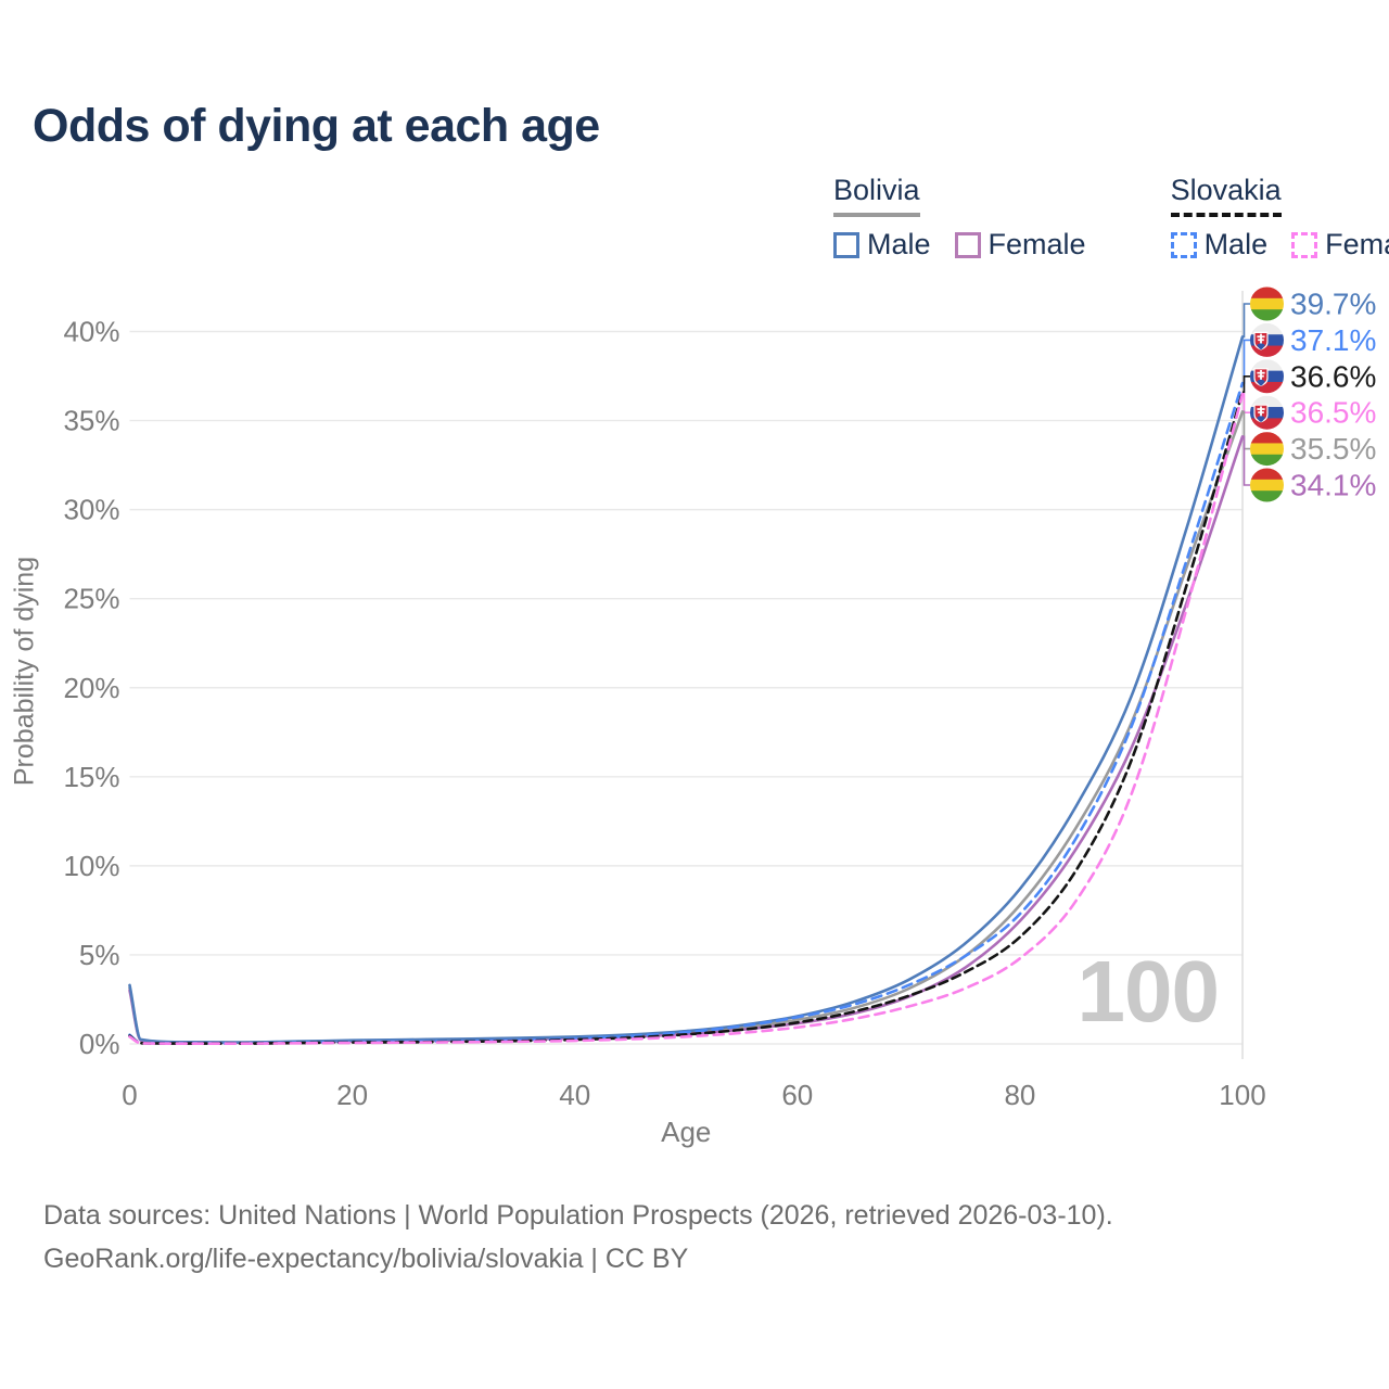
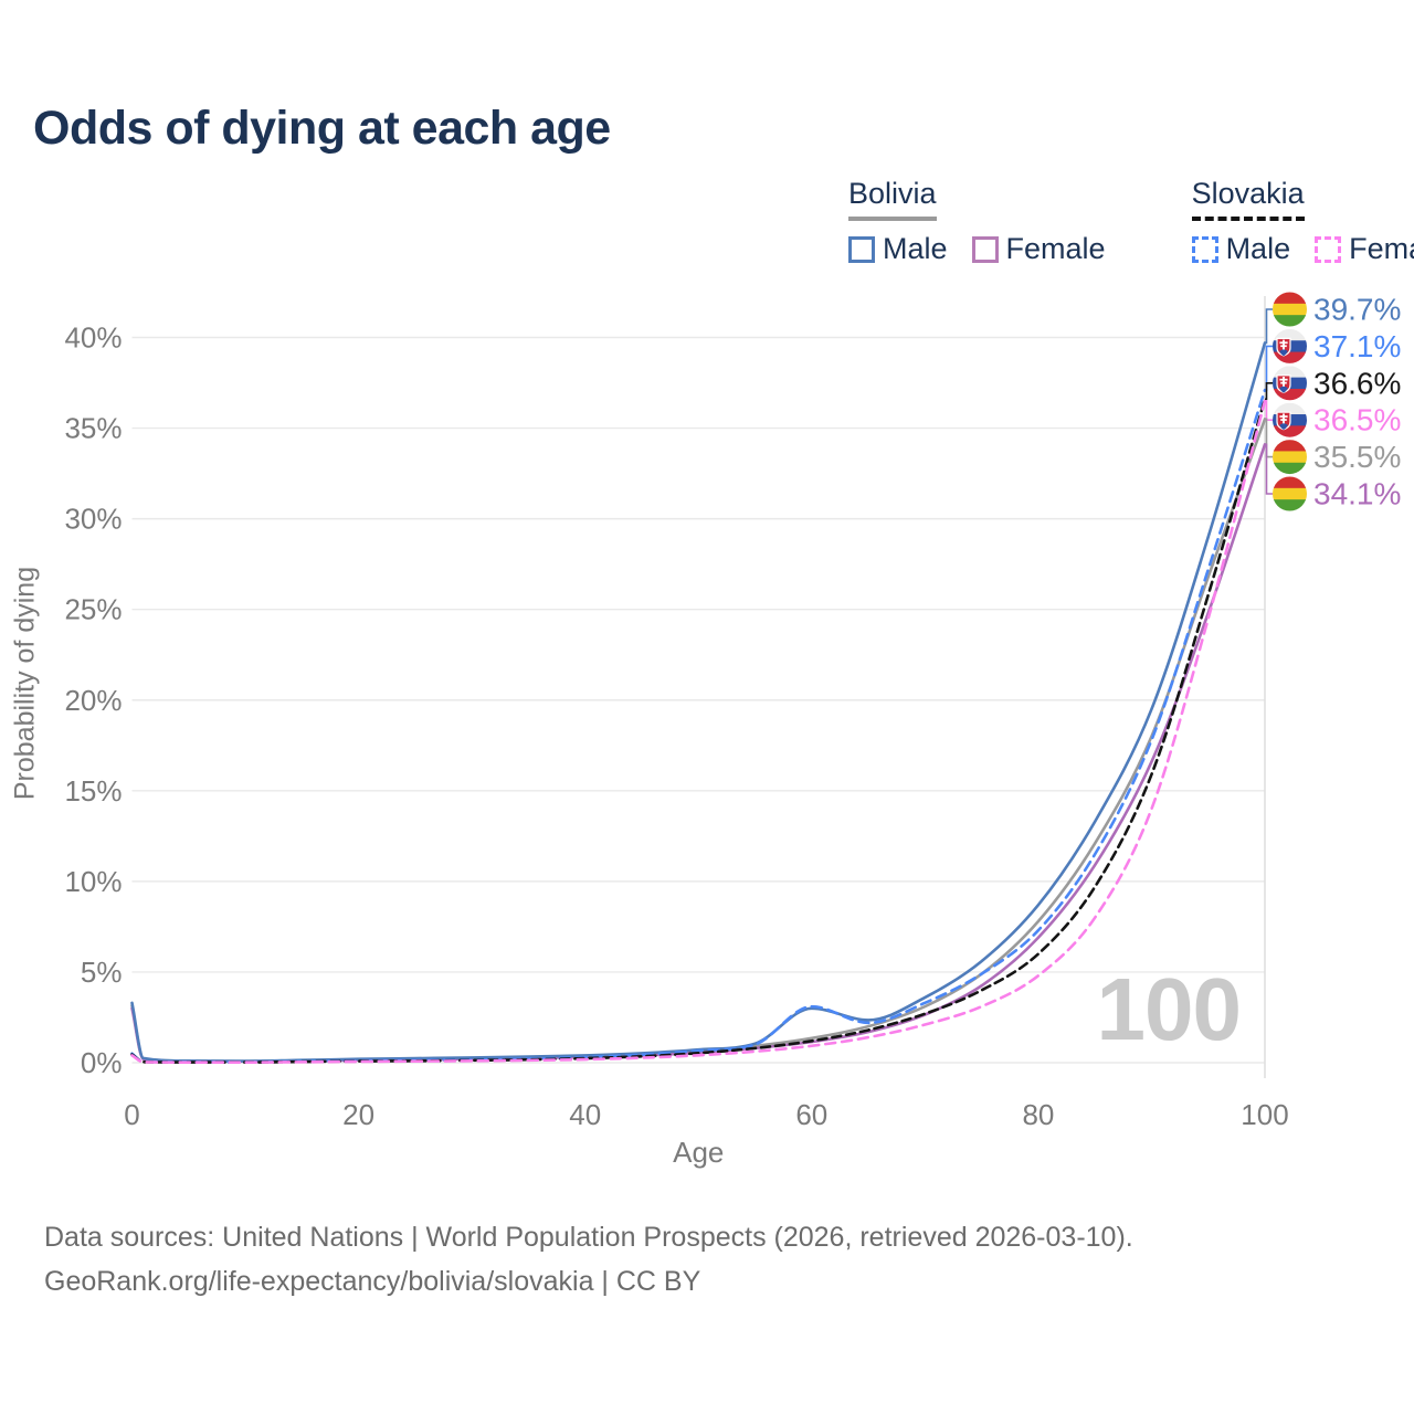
Bolivia Male/60: 1.6% -> 3.0%
Slovakia Male/60: 1.5% -> 3.1%
